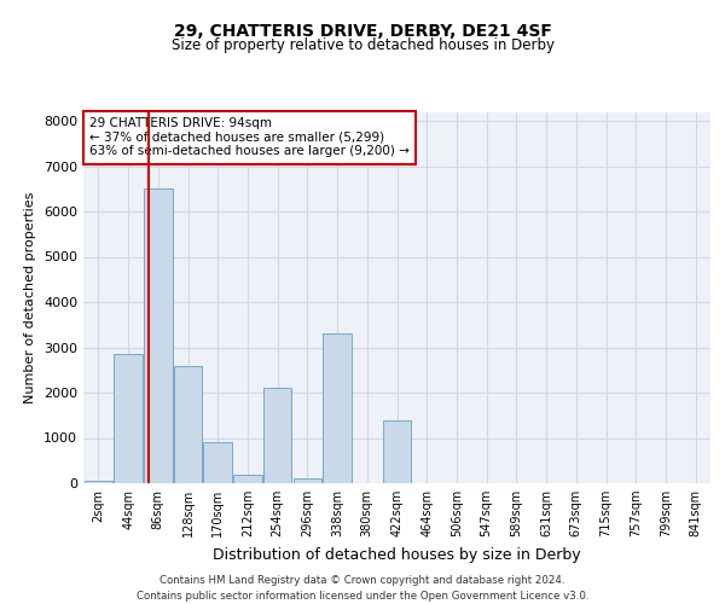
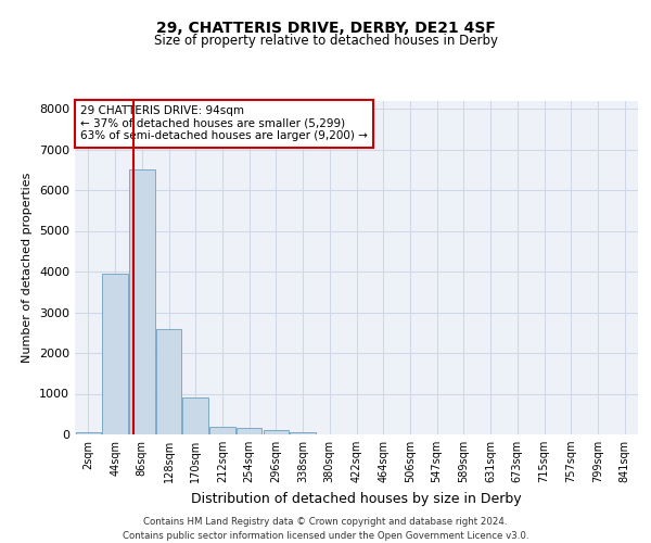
44sqm: 2850 -> 3950
254sqm: 2100 -> 150
338sqm: 3300 -> 50
422sqm: 1400 -> 0
